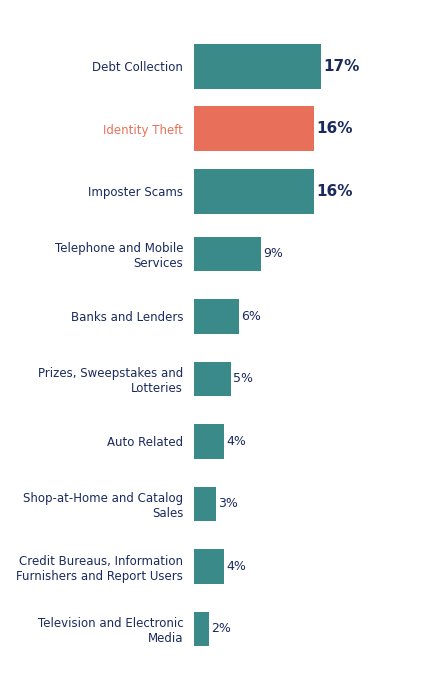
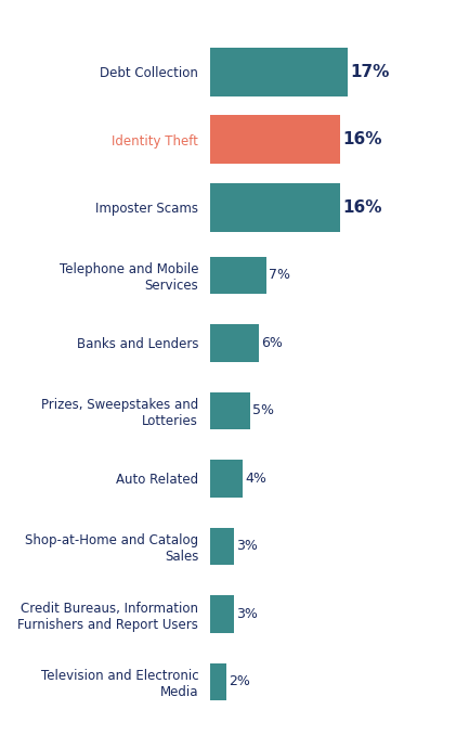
Telephone and Mobile Services: 9% -> 7%
Credit Bureaus, Information Furnishers and Report Users: 4% -> 3%
